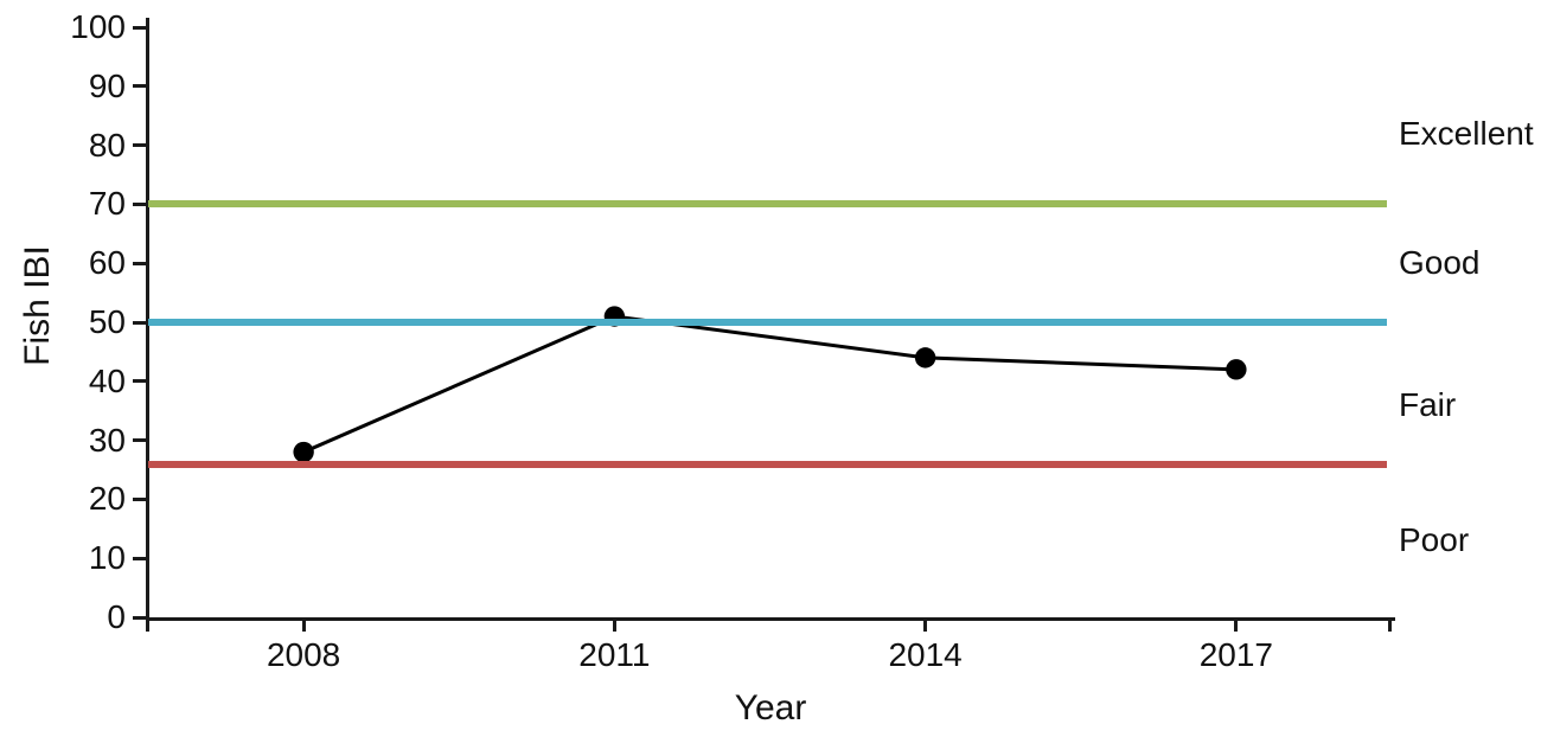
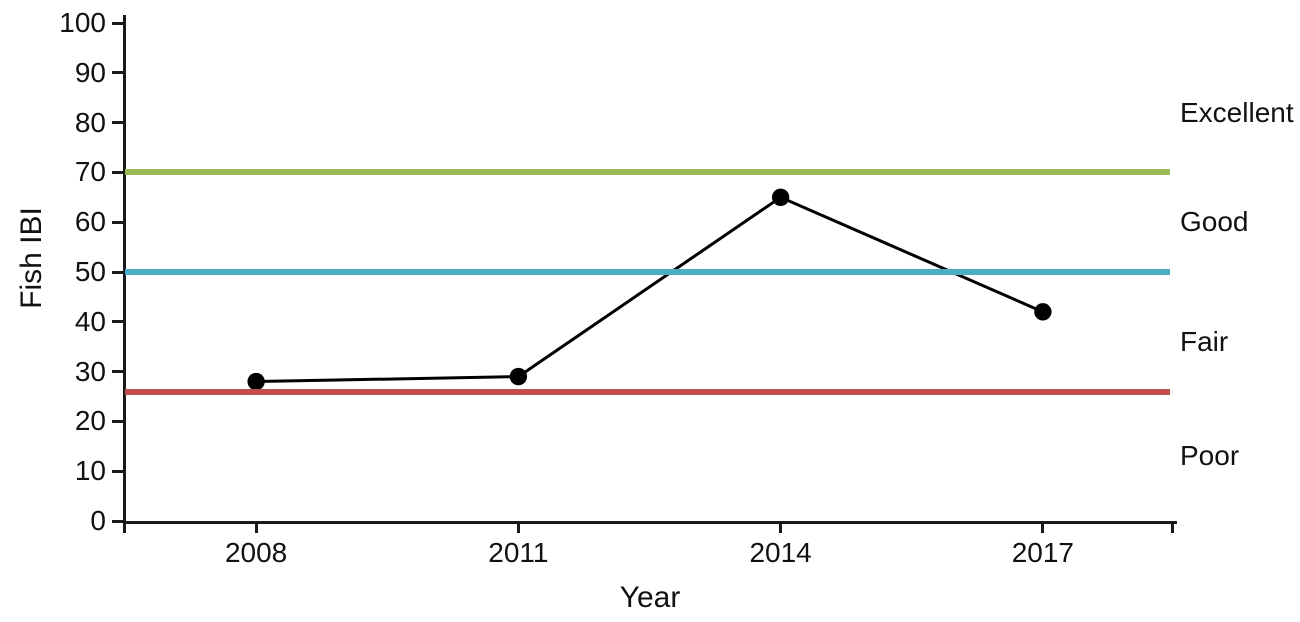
2011: 51 -> 29
2014: 44 -> 65
